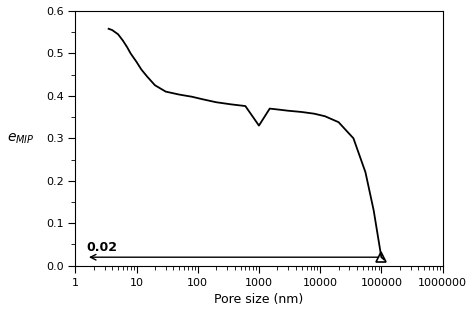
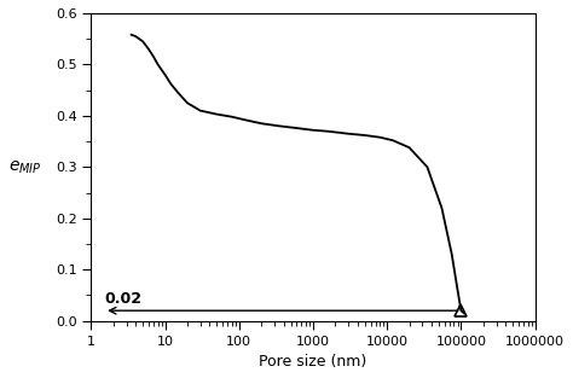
1000: 0.330 -> 0.372
